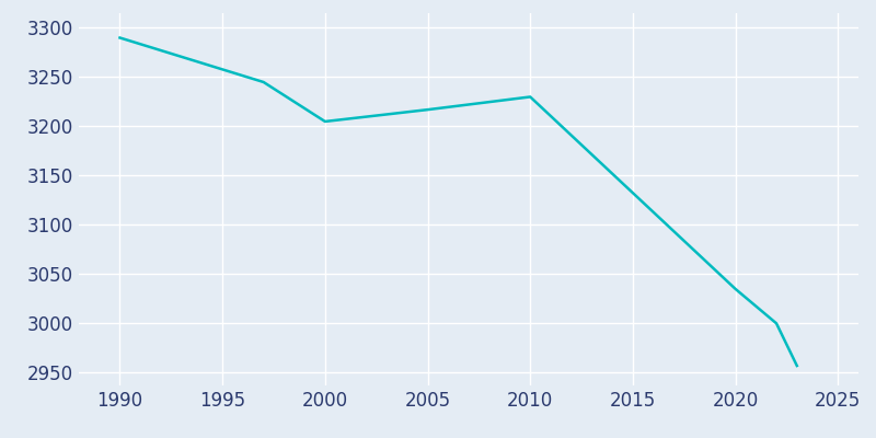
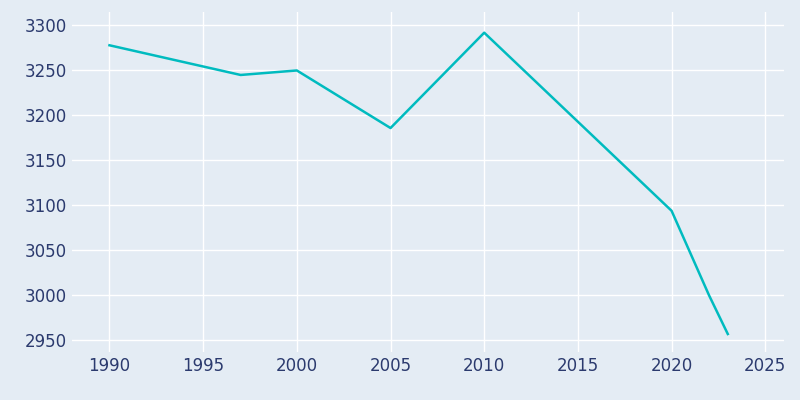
1990: 3290 -> 3278
2000: 3205 -> 3250
2005: 3217 -> 3186
2010: 3230 -> 3292
2020: 3035 -> 3094
